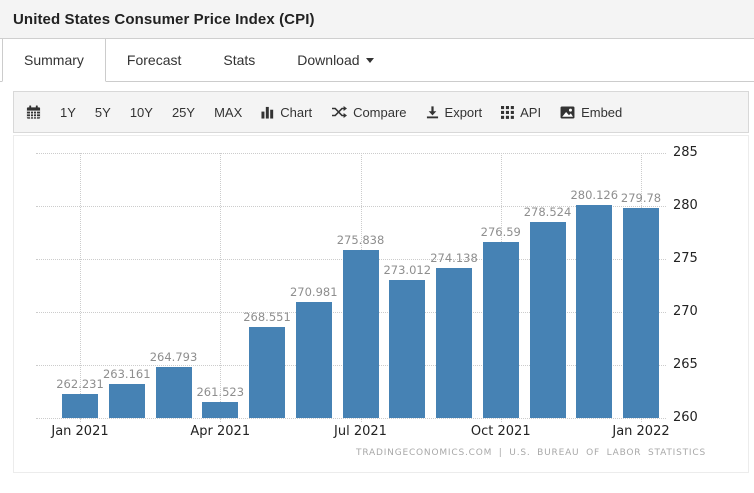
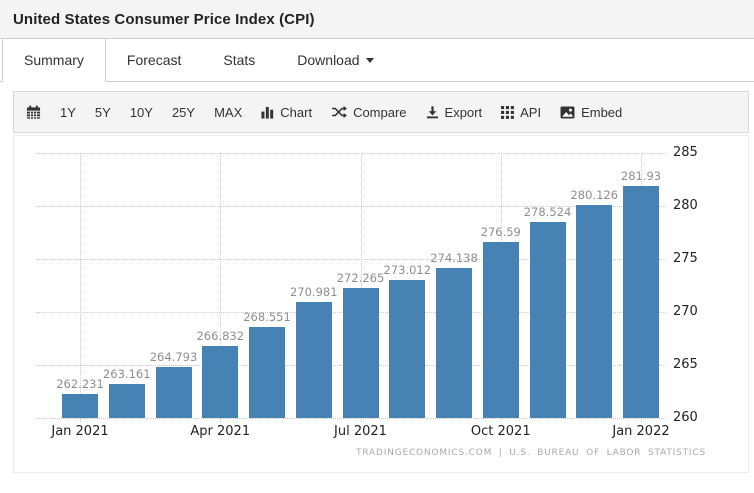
Apr 2021: 261.523 -> 266.832
Jul 2021: 275.838 -> 272.265
Jan 2022: 279.78 -> 281.93
